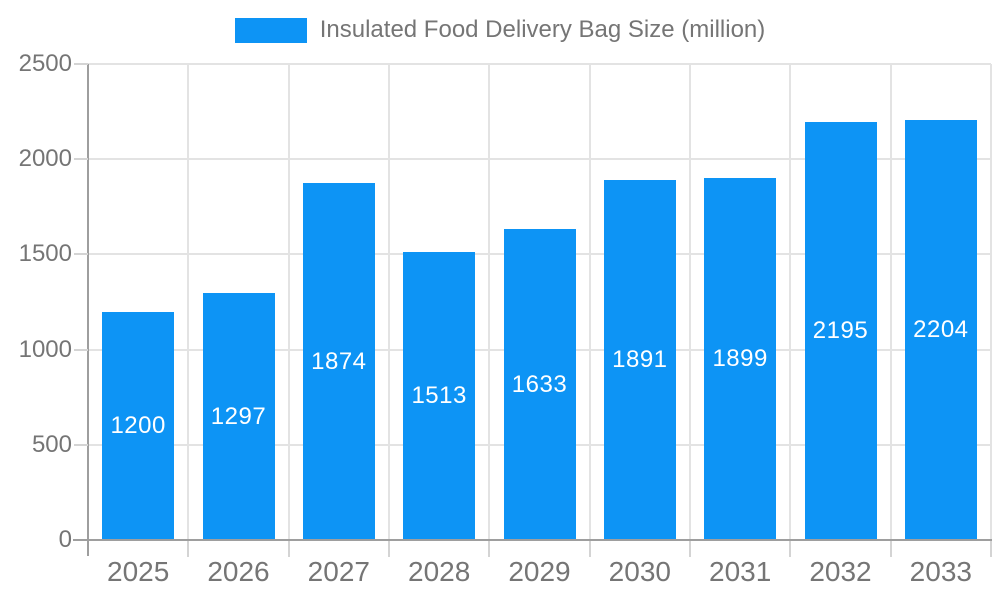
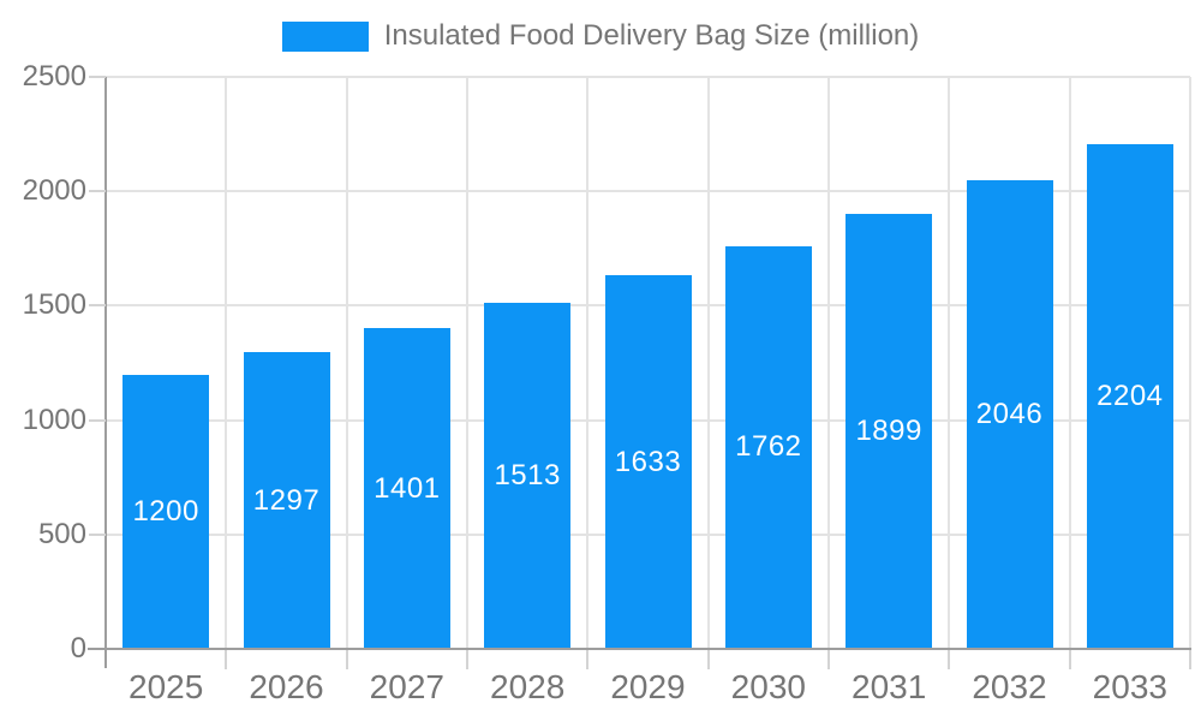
2027: 1874 -> 1401
2030: 1891 -> 1762
2032: 2195 -> 2046
